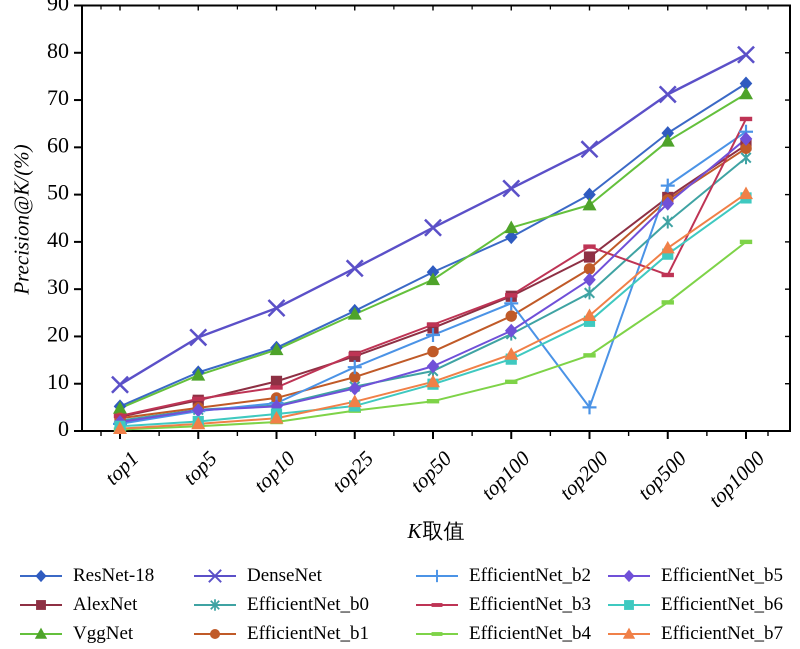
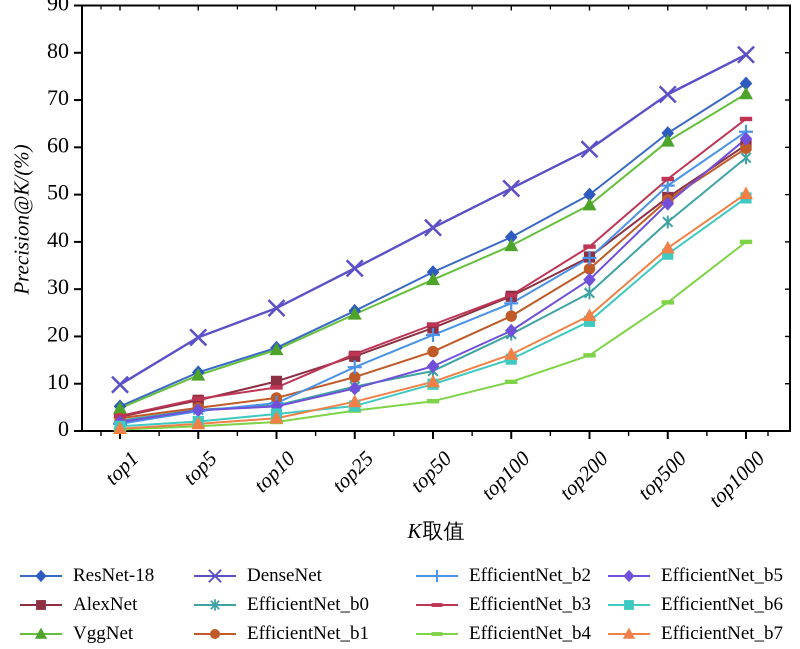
VggNet/top100: 43 -> 39
EfficientNet_b2/top200: 5 -> 37
EfficientNet_b3/top500: 33 -> 53
